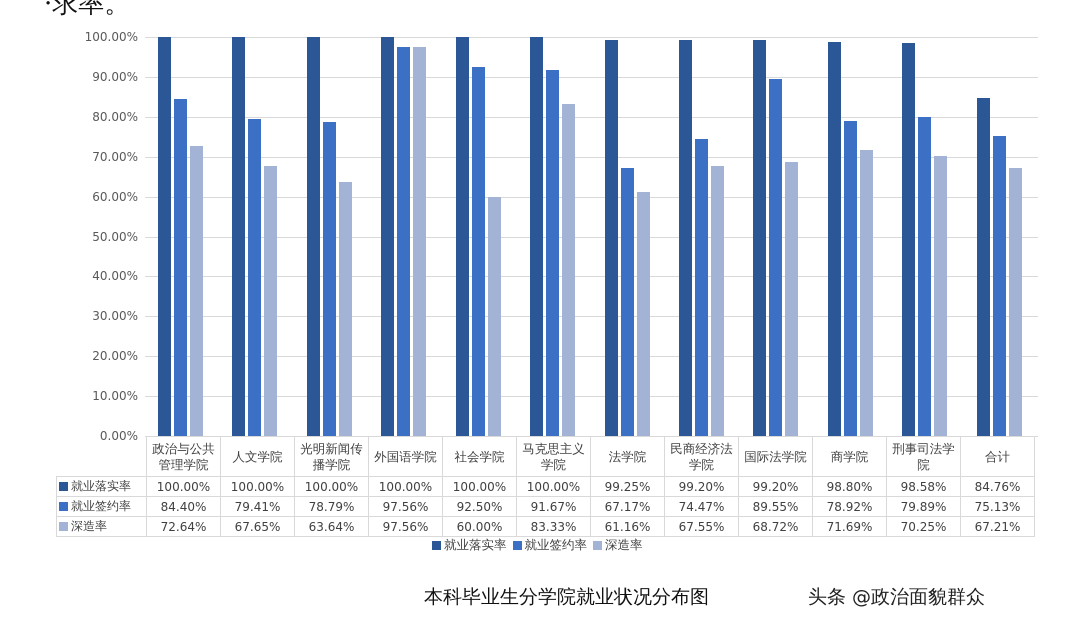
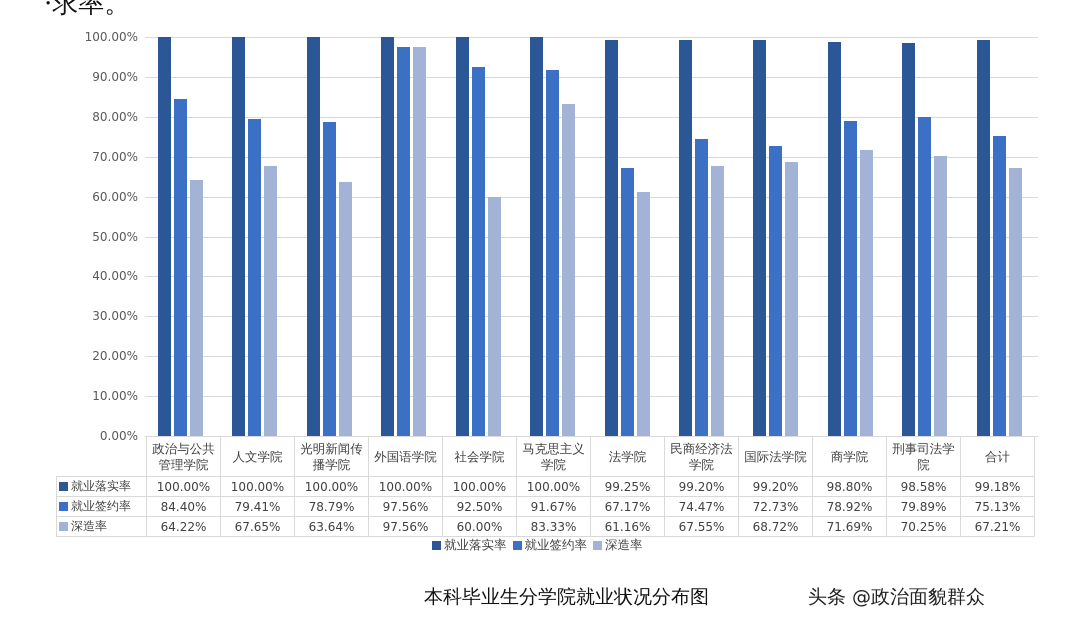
深造率/政治与公共管理学院: 72.64% -> 64.22%
就业签约率/国际法学院: 89.55% -> 72.73%
就业落实率/合计: 84.76% -> 99.18%
